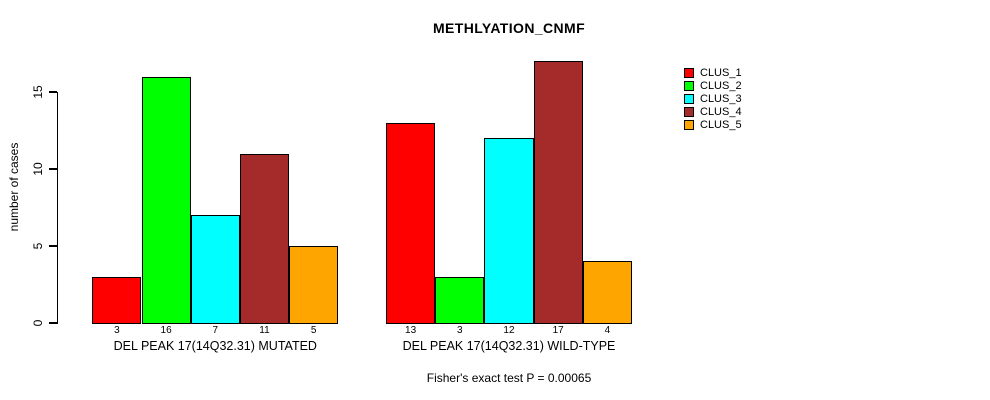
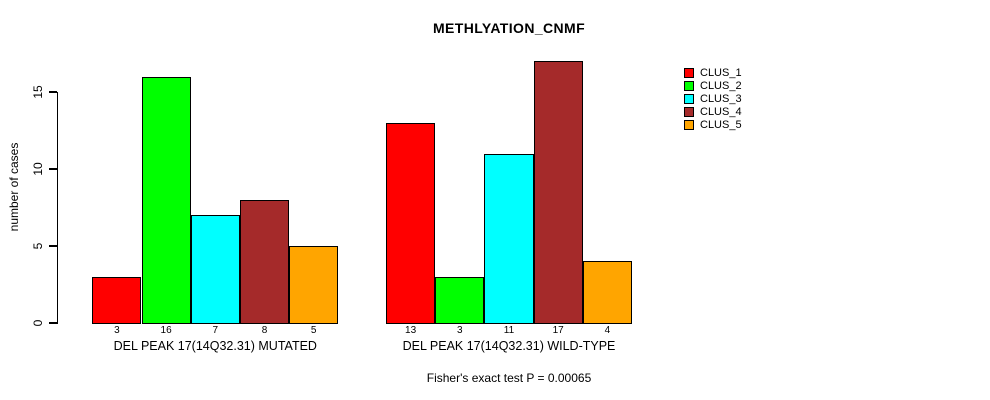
CLUS_4/DEL PEAK 17(14Q32.31) MUTATED: 11 -> 8
CLUS_3/DEL PEAK 17(14Q32.31) WILD-TYPE: 12 -> 11
